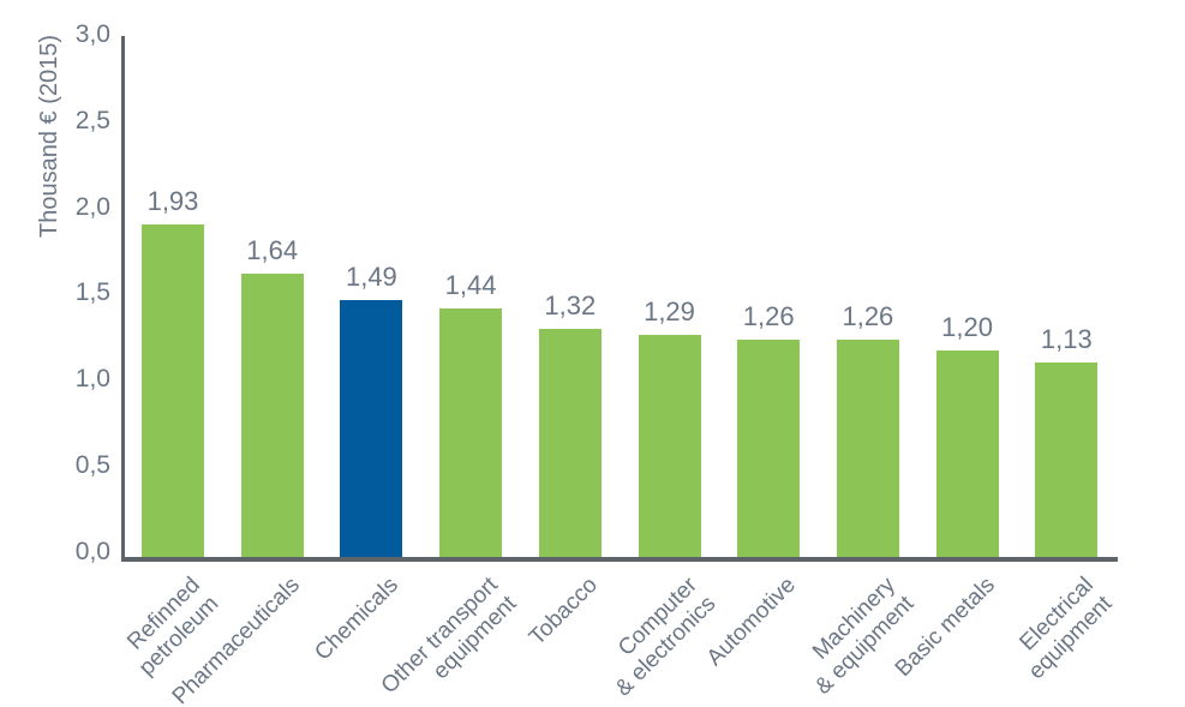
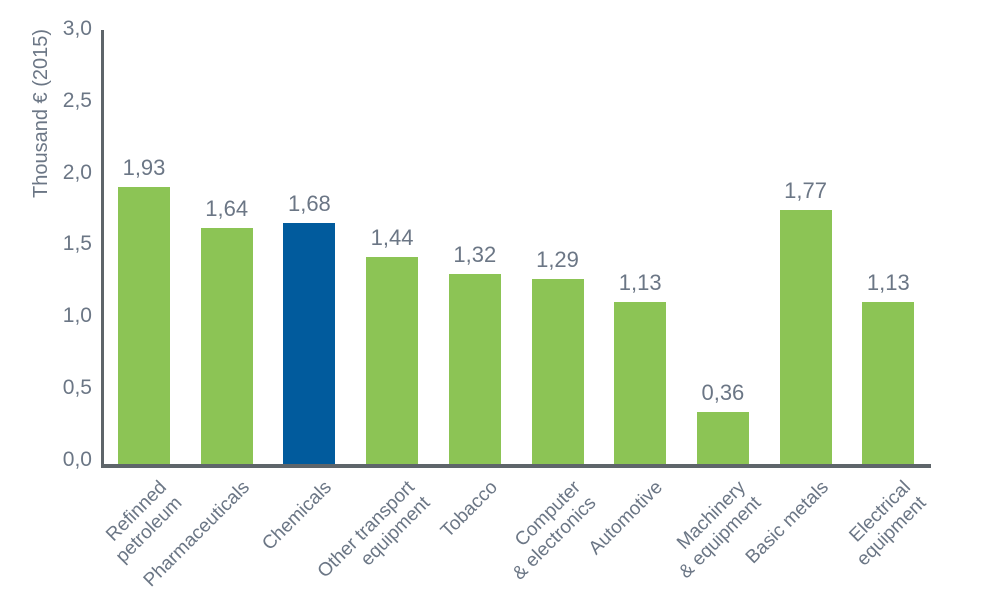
Chemicals: 1,49 -> 1,68
Automotive: 1,26 -> 1,13
Machinery & equipment: 1,26 -> 0,36
Basic metals: 1,20 -> 1,77
